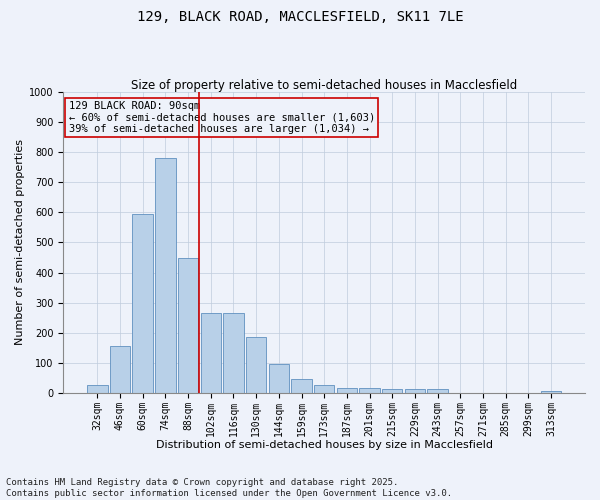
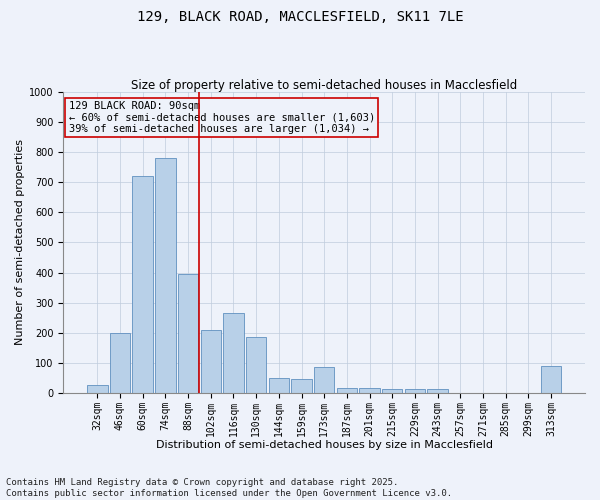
46sqm: 155 -> 200
60sqm: 595 -> 720
88sqm: 450 -> 395
102sqm: 265 -> 210
144sqm: 95 -> 50
173sqm: 28 -> 85
313sqm: 8 -> 90
